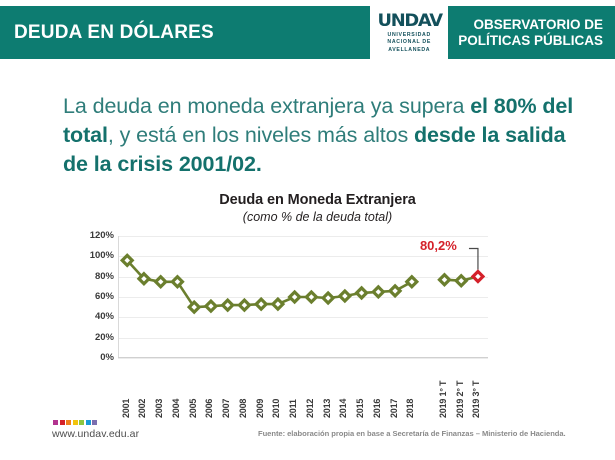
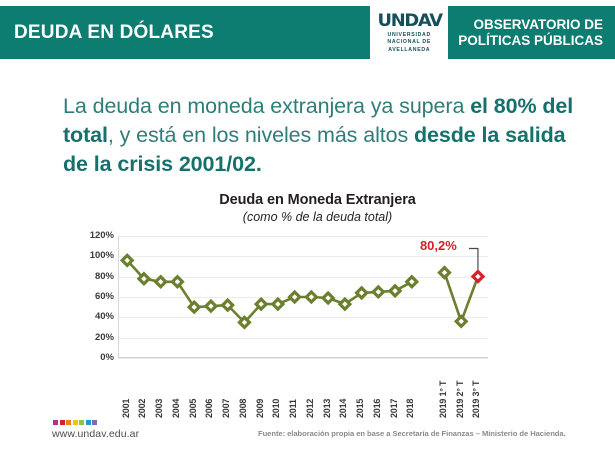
2008: 52% -> 35%
2014: 61% -> 53%
2019 1° T: 77% -> 84%
2019 2° T: 76% -> 36%
